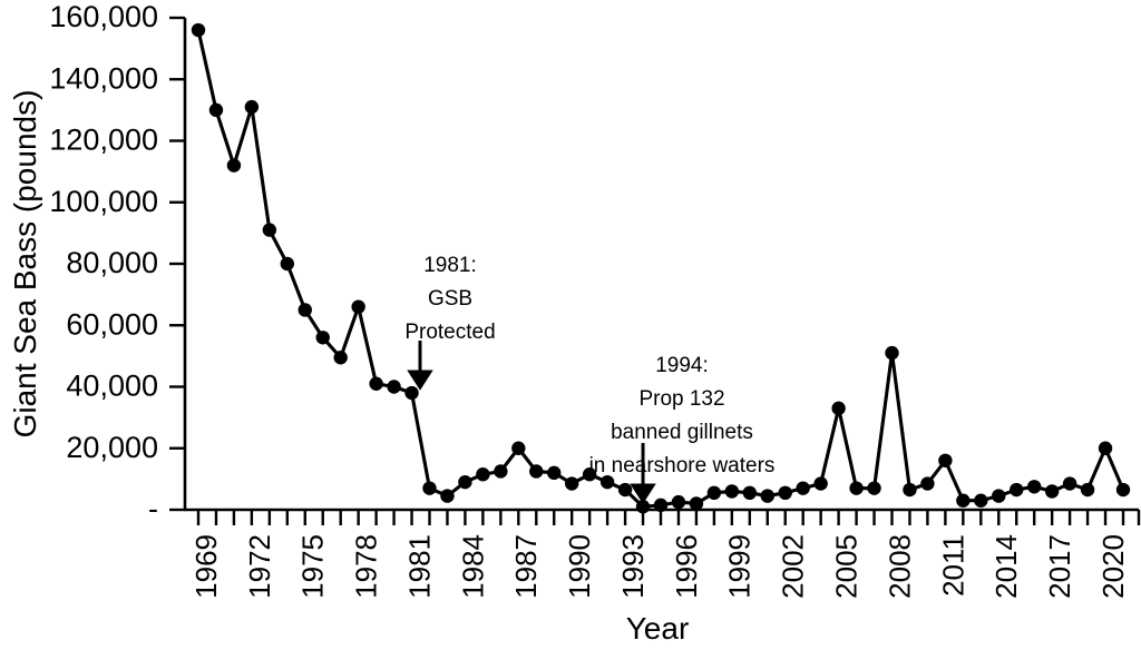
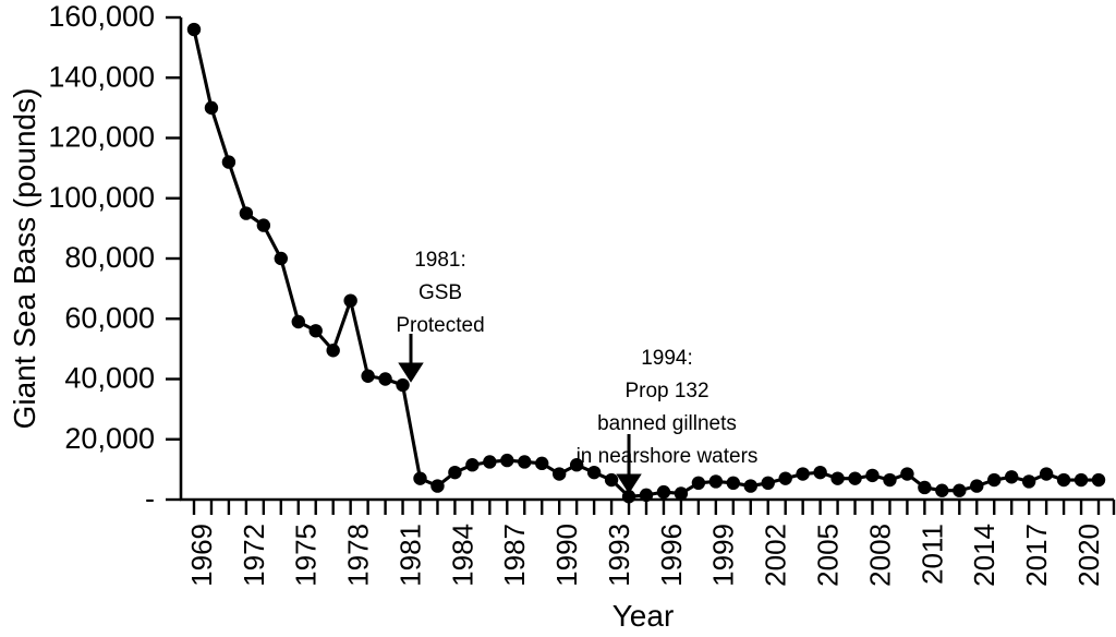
1972: 131000 -> 95000
1975: 65000 -> 59000
1987: 20000 -> 13000
2005: 33000 -> 9000
2008: 51000 -> 8000
2011: 16000 -> 4000
2020: 20000 -> 6000
